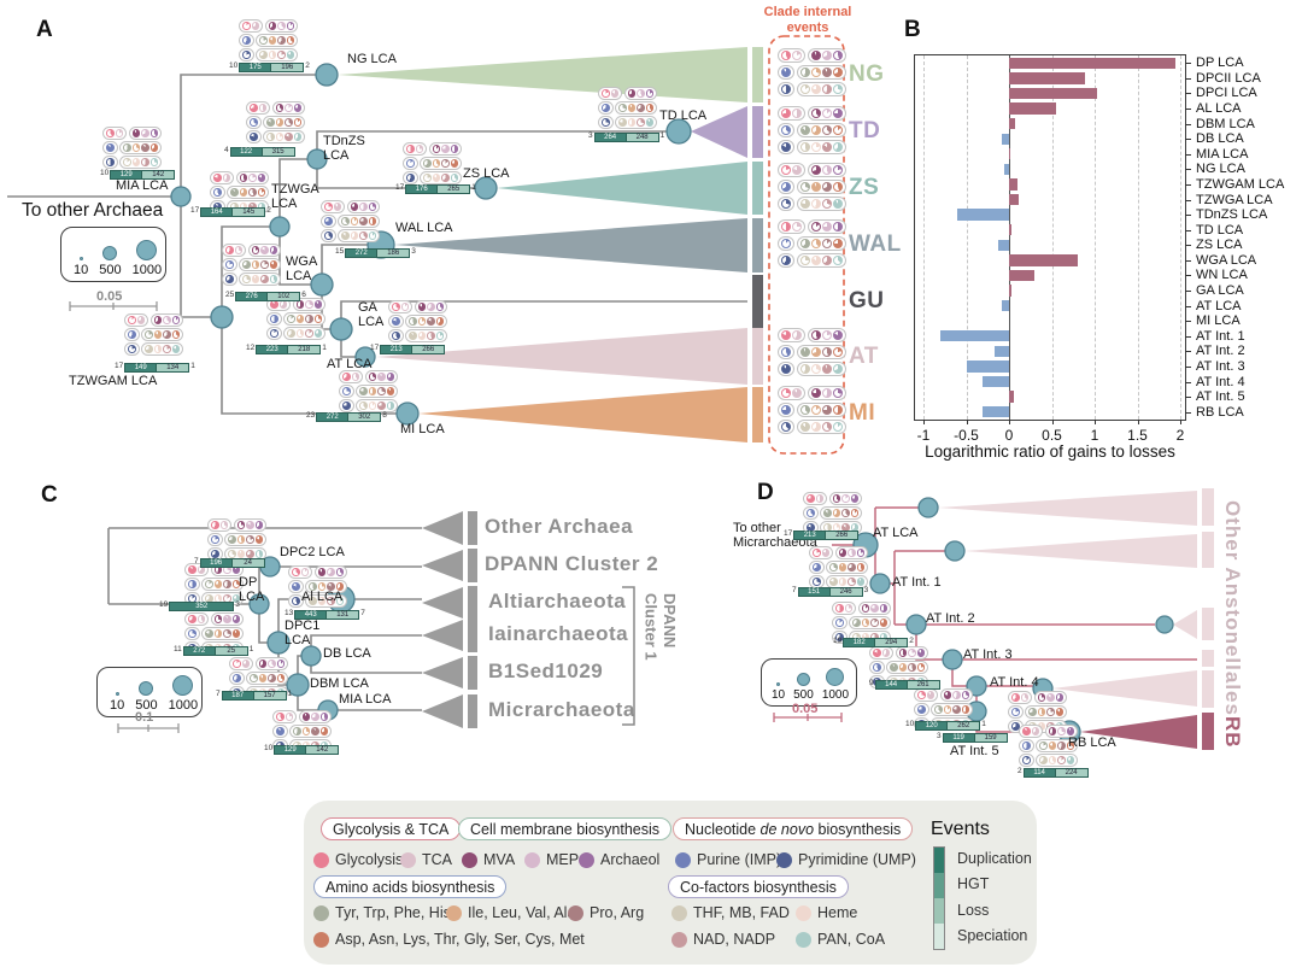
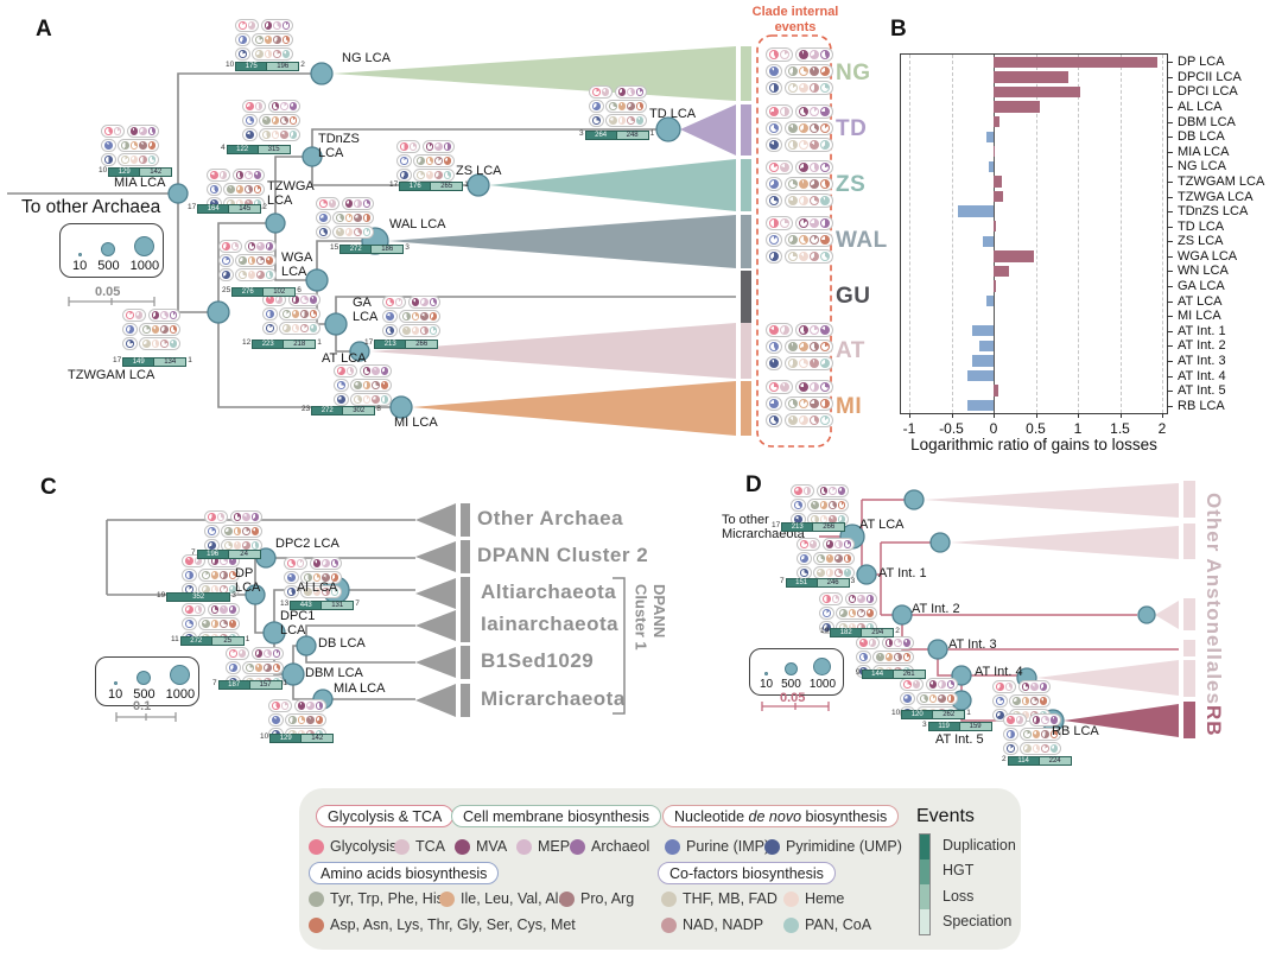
TDnZS LCA: -0.6 -> -0.4
WGA LCA: 0.8 -> 0.5
WN LCA: 0.3 -> 0.2
AT Int. 1: -0.8 -> -0.3
AT Int. 3: -0.5 -> -0.2
